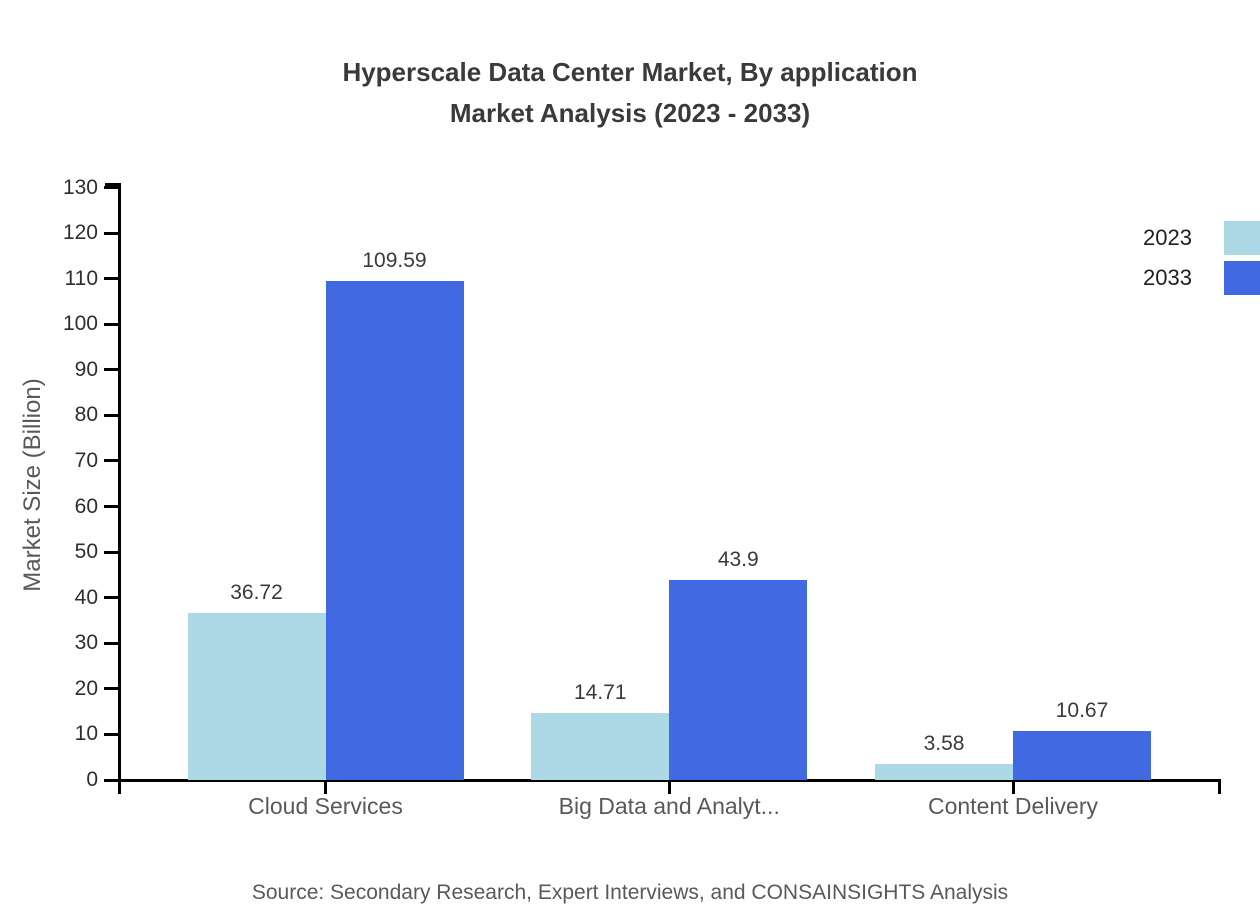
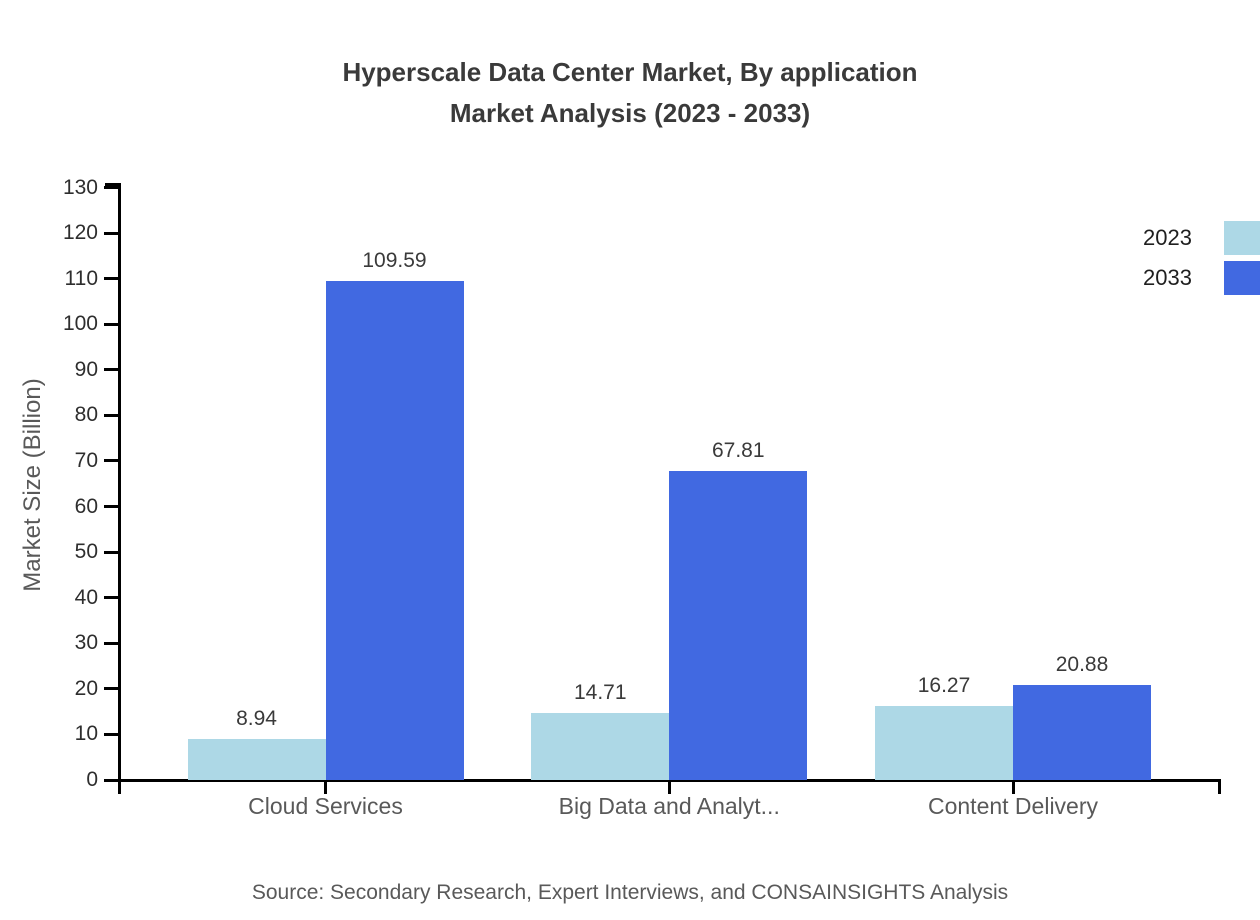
2023/Cloud Services: 36.72 -> 8.94
2033/Big Data and Analyt...: 43.9 -> 67.81
2023/Content Delivery: 3.58 -> 16.27
2033/Content Delivery: 10.67 -> 20.88
